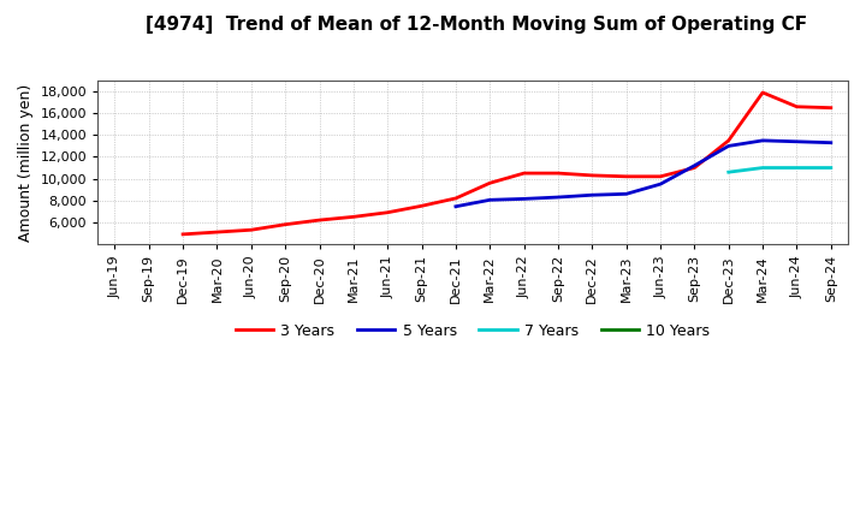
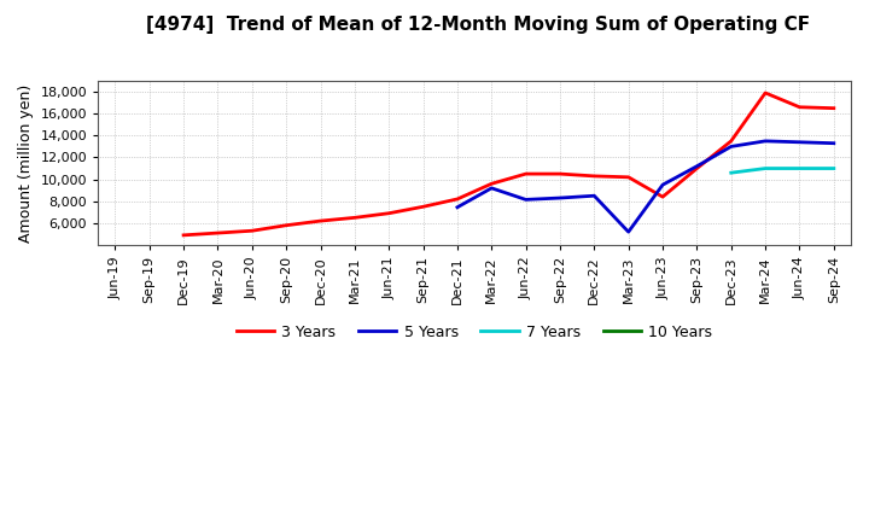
5 Years/Mar-22: 8,000 -> 9,200
5 Years/Mar-23: 8,600 -> 5,200
3 Years/Jun-23: 10,200 -> 8,400
